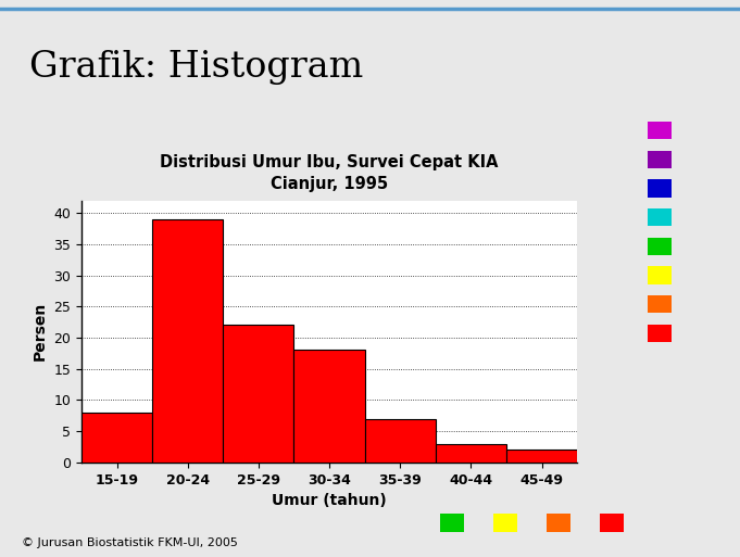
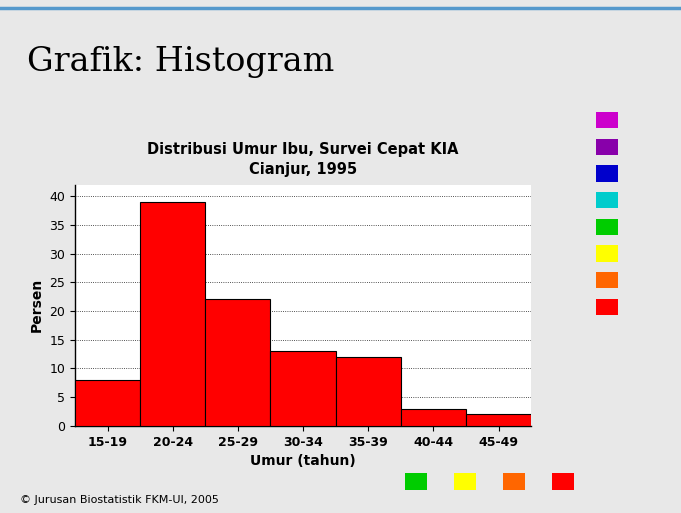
30-34: 18 -> 13
35-39: 7 -> 12
